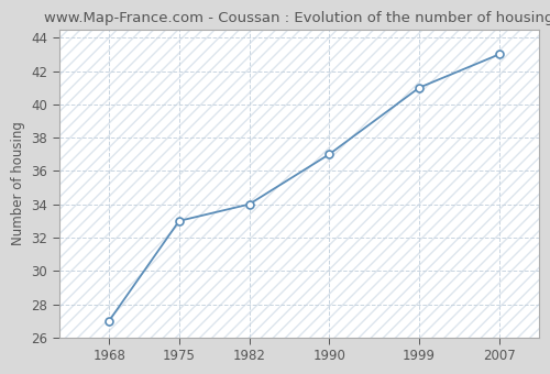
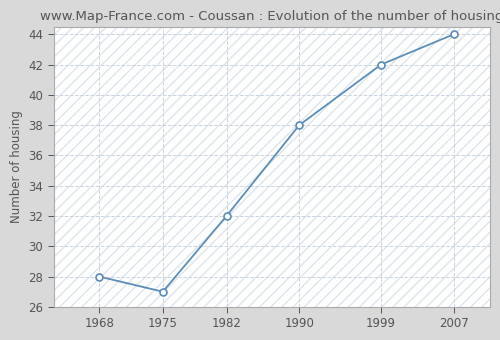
1968: 27 -> 28
1975: 33 -> 27
1982: 34 -> 32
1990: 37 -> 38
1999: 41 -> 42
2007: 43 -> 44
